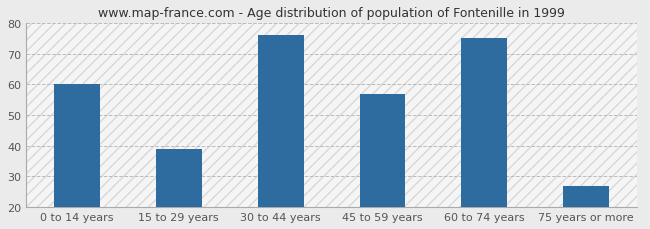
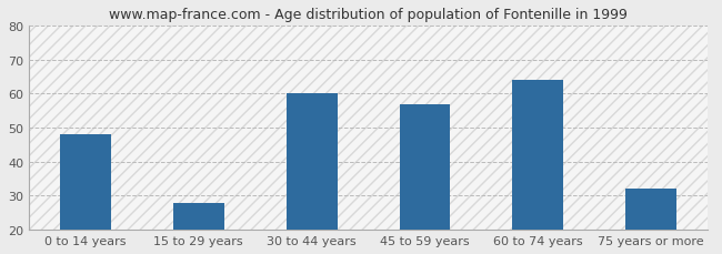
0 to 14 years: 60 -> 48
15 to 29 years: 39 -> 28
30 to 44 years: 76 -> 60
60 to 74 years: 75 -> 64
75 years or more: 27 -> 32
